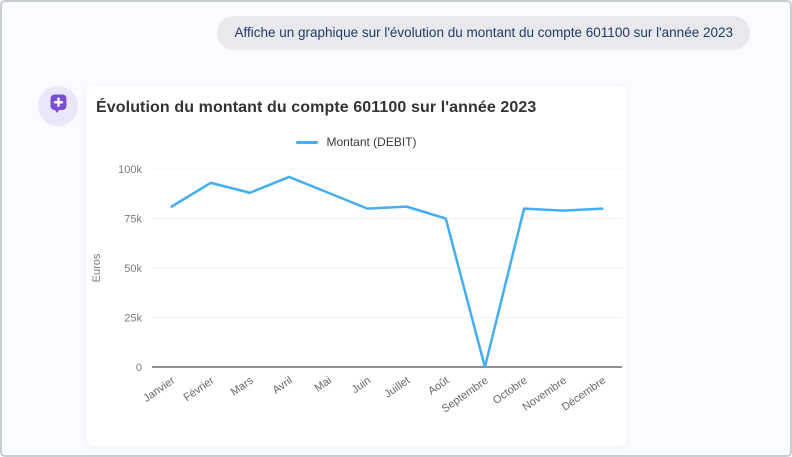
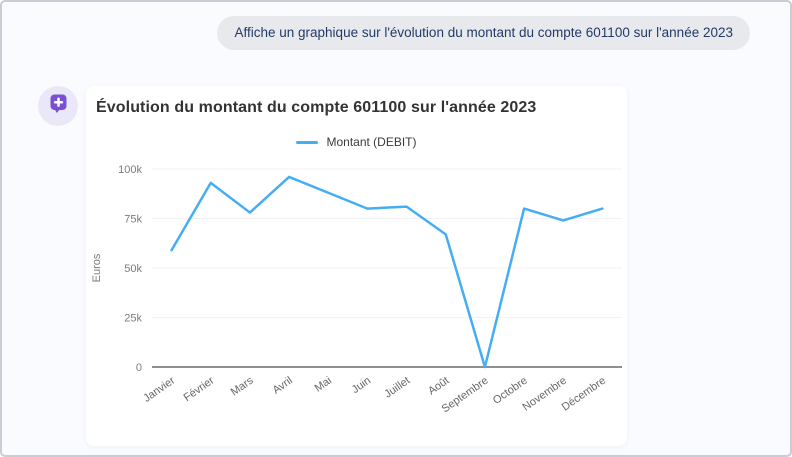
Janvier: 81k -> 59k
Mars: 88k -> 78k
Août: 75k -> 67k
Novembre: 79k -> 74k
